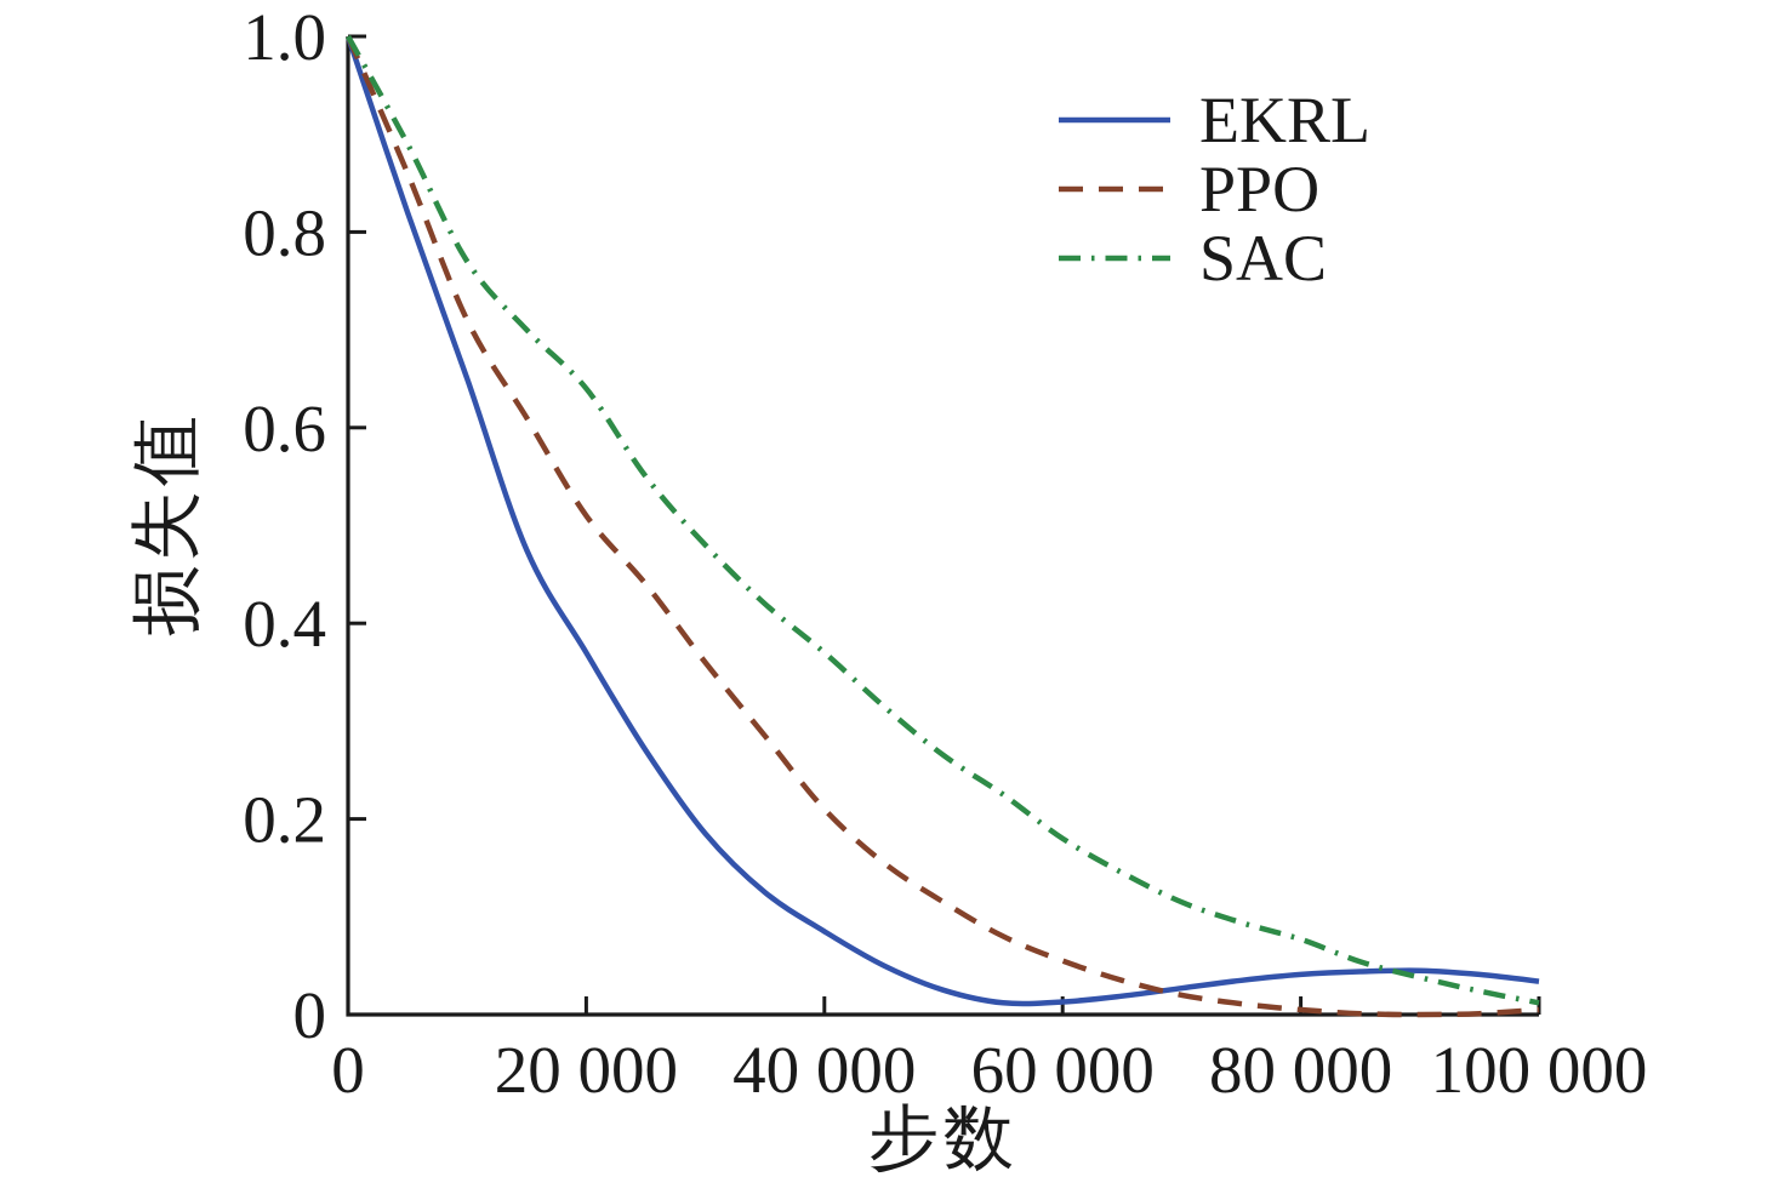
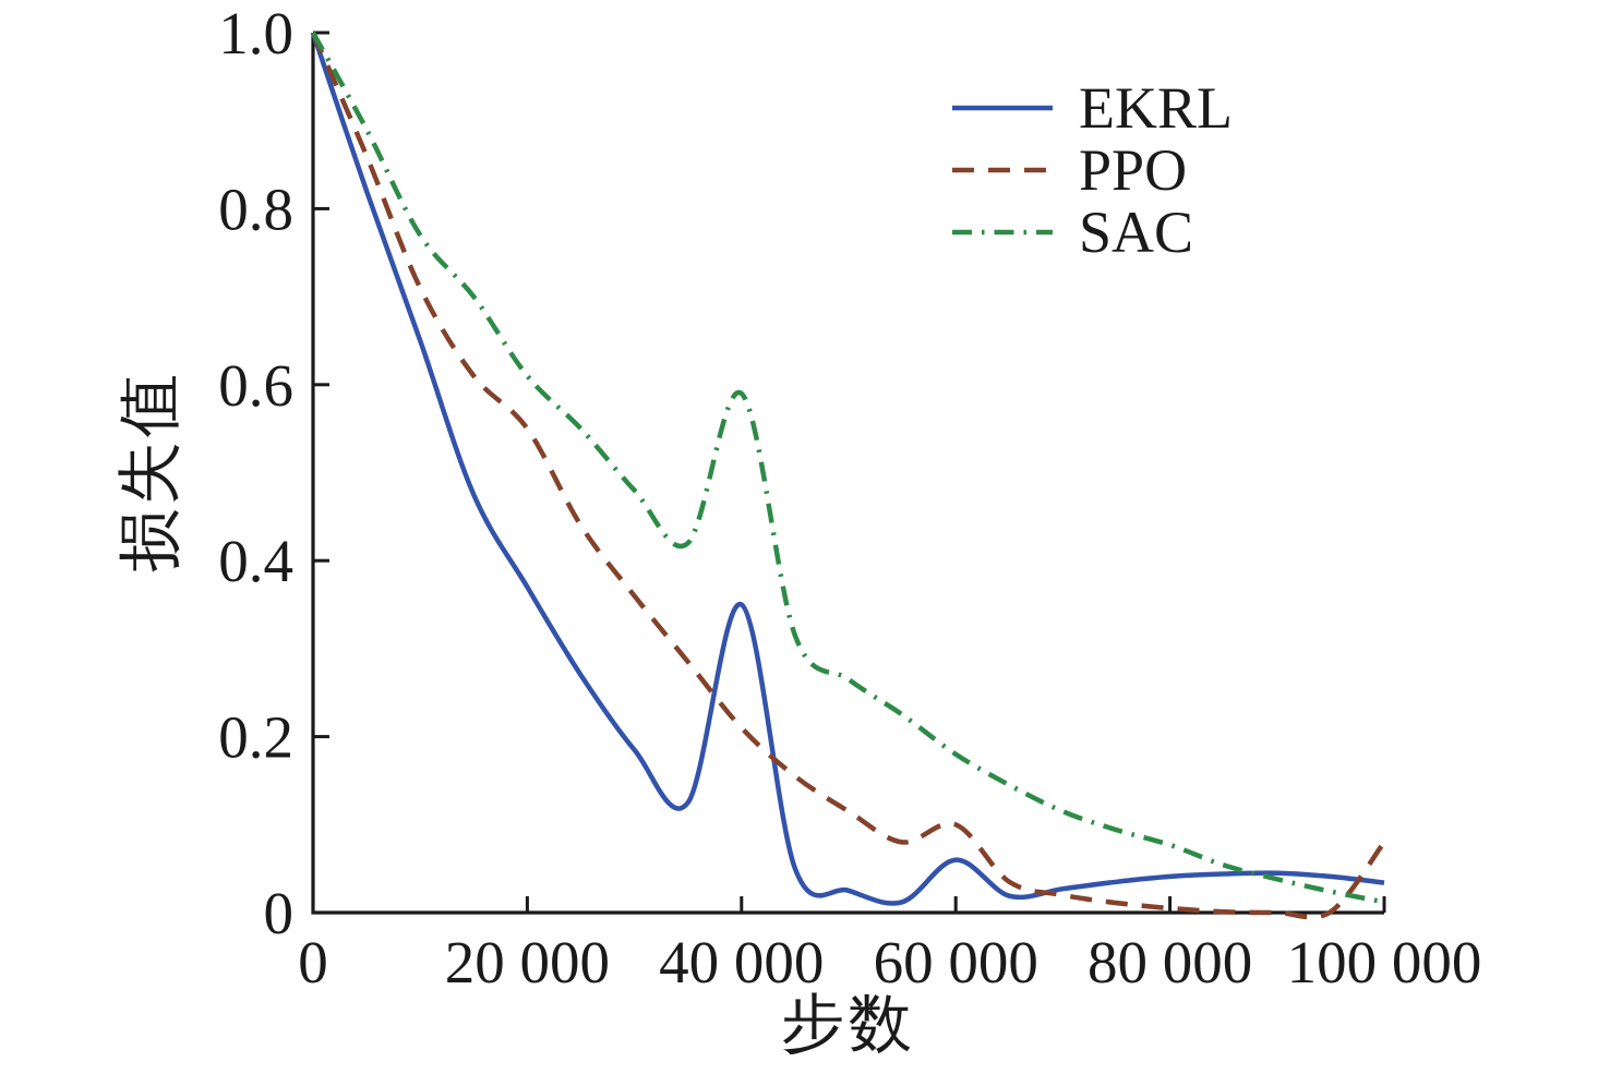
PPO/20000: 0.51 -> 0.55
SAC/20000: 0.64 -> 0.61
EKRL/40000: 0.09 -> 0.35
SAC/40000: 0.37 -> 0.59
EKRL/60000: 0.01 -> 0.06
PPO/60000: 0.06 -> 0.10
PPO/100000: 0.01 -> 0.08
